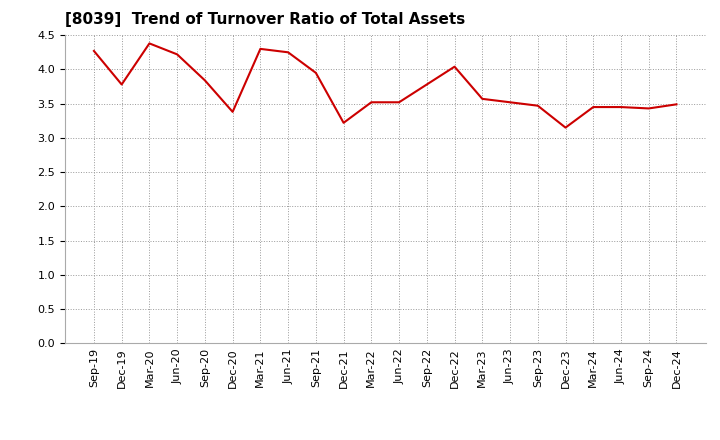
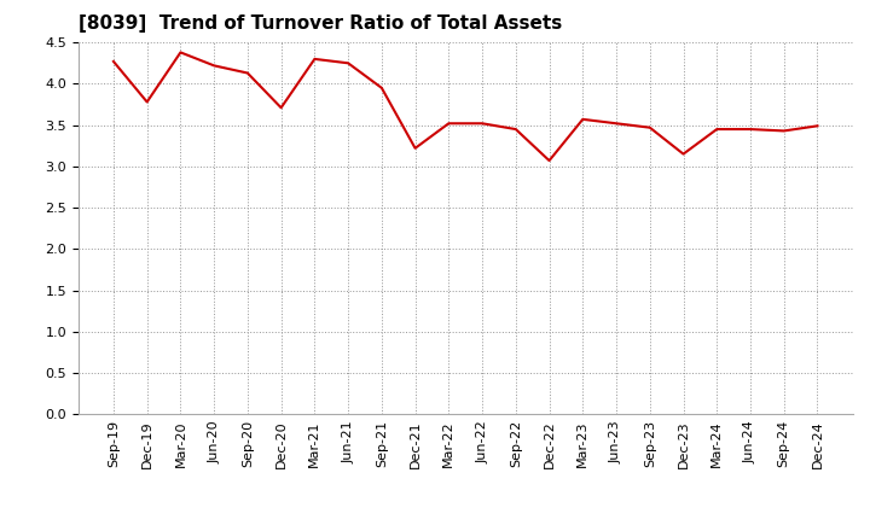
Sep-20: 3.84 -> 4.13
Dec-20: 3.38 -> 3.71
Sep-22: 3.78 -> 3.45
Dec-22: 4.04 -> 3.07
